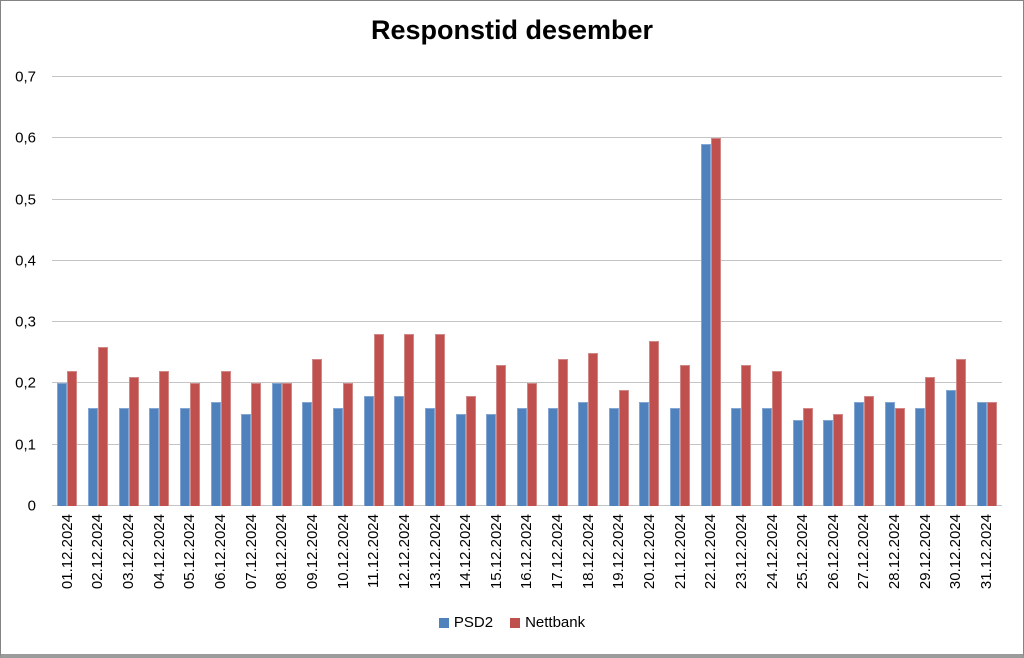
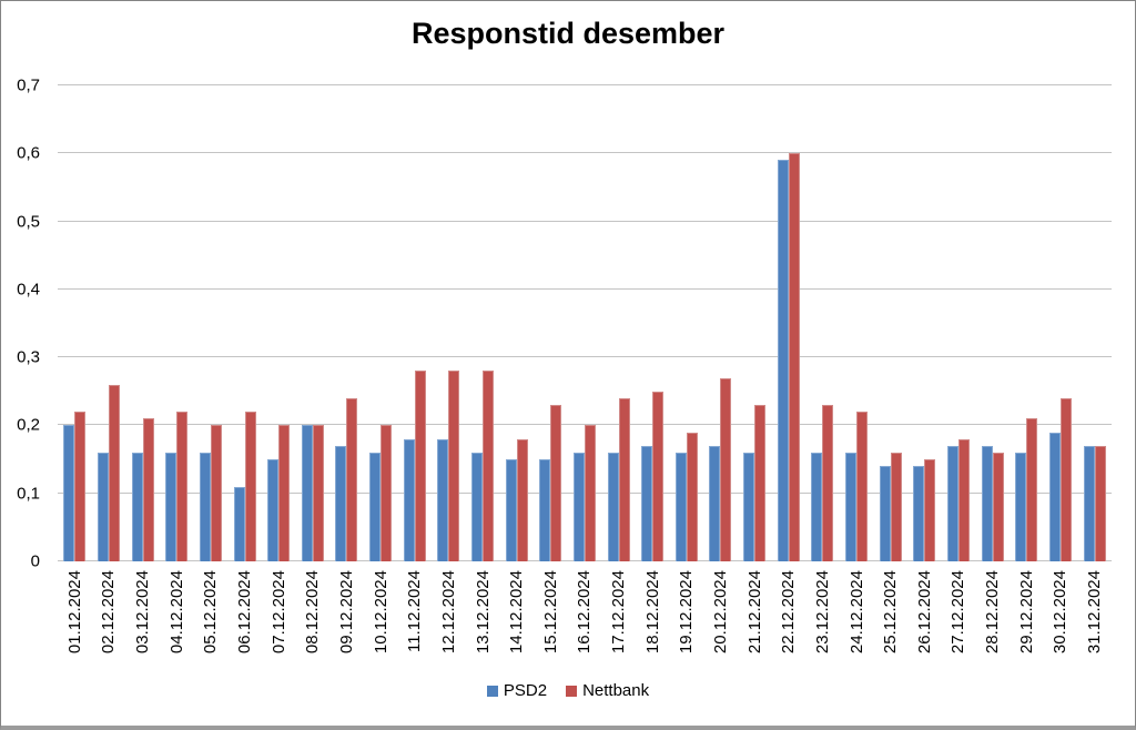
PSD2/06.12.2024: 0,17 -> 0,11
